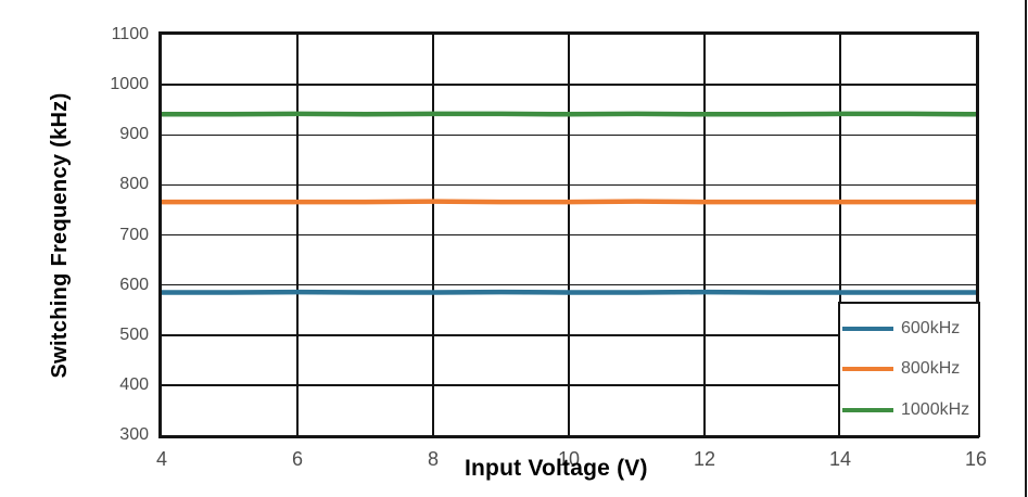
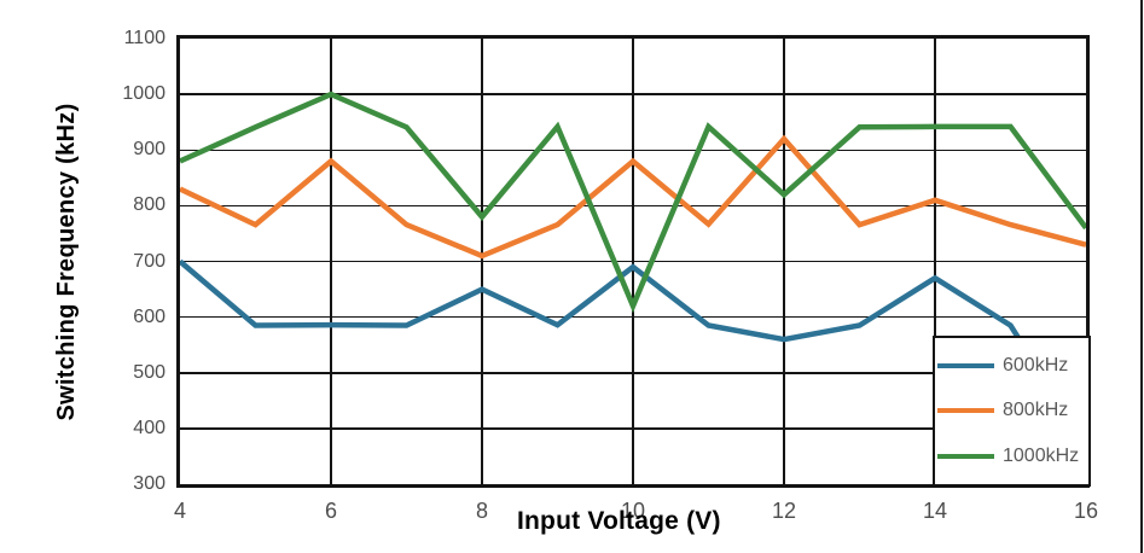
600kHz/4: 580 -> 700
800kHz/4: 770 -> 830
1000kHz/4: 940 -> 880
800kHz/6: 770 -> 880
1000kHz/6: 940 -> 1000
600kHz/8: 580 -> 650
800kHz/8: 770 -> 710
1000kHz/8: 940 -> 780
600kHz/10: 580 -> 690
800kHz/10: 770 -> 880
1000kHz/10: 940 -> 620
600kHz/12: 590 -> 560
800kHz/12: 770 -> 920
1000kHz/12: 940 -> 820
600kHz/14: 580 -> 670
800kHz/14: 770 -> 810
600kHz/16: 580 -> 370
800kHz/16: 770 -> 730
1000kHz/16: 940 -> 760
